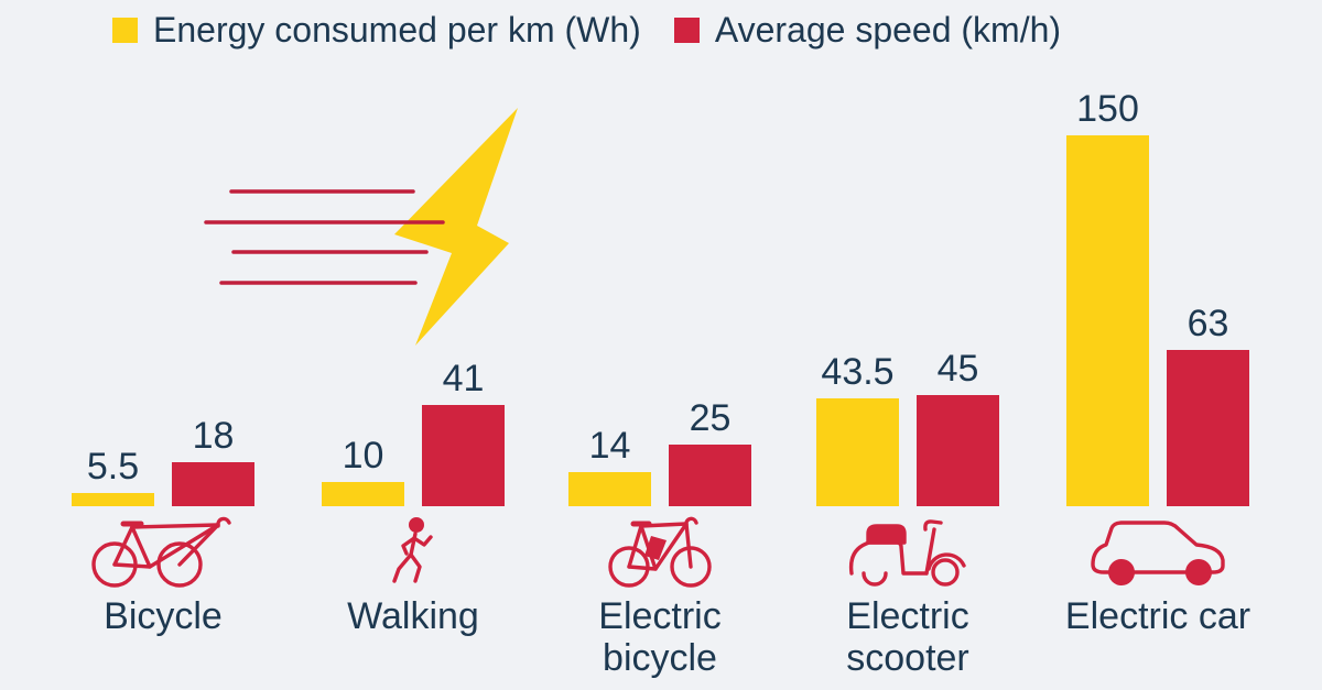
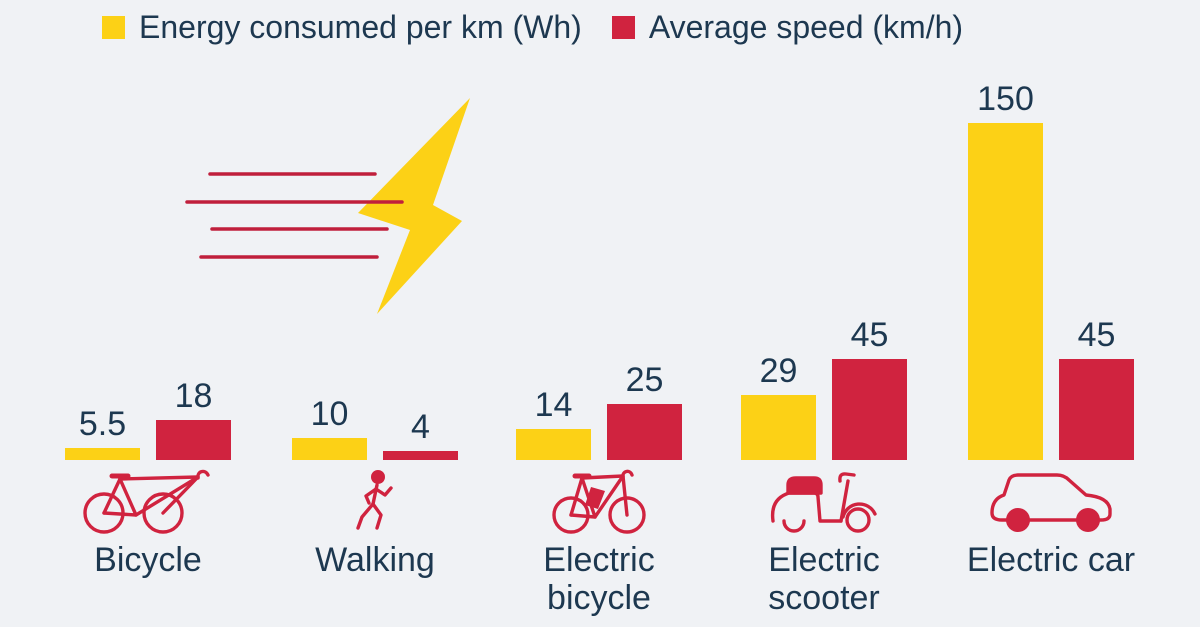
Average speed (km/h)/Walking: 41 -> 4
Energy consumed per km (Wh)/Electric scooter: 43.5 -> 29
Average speed (km/h)/Electric car: 63 -> 45
